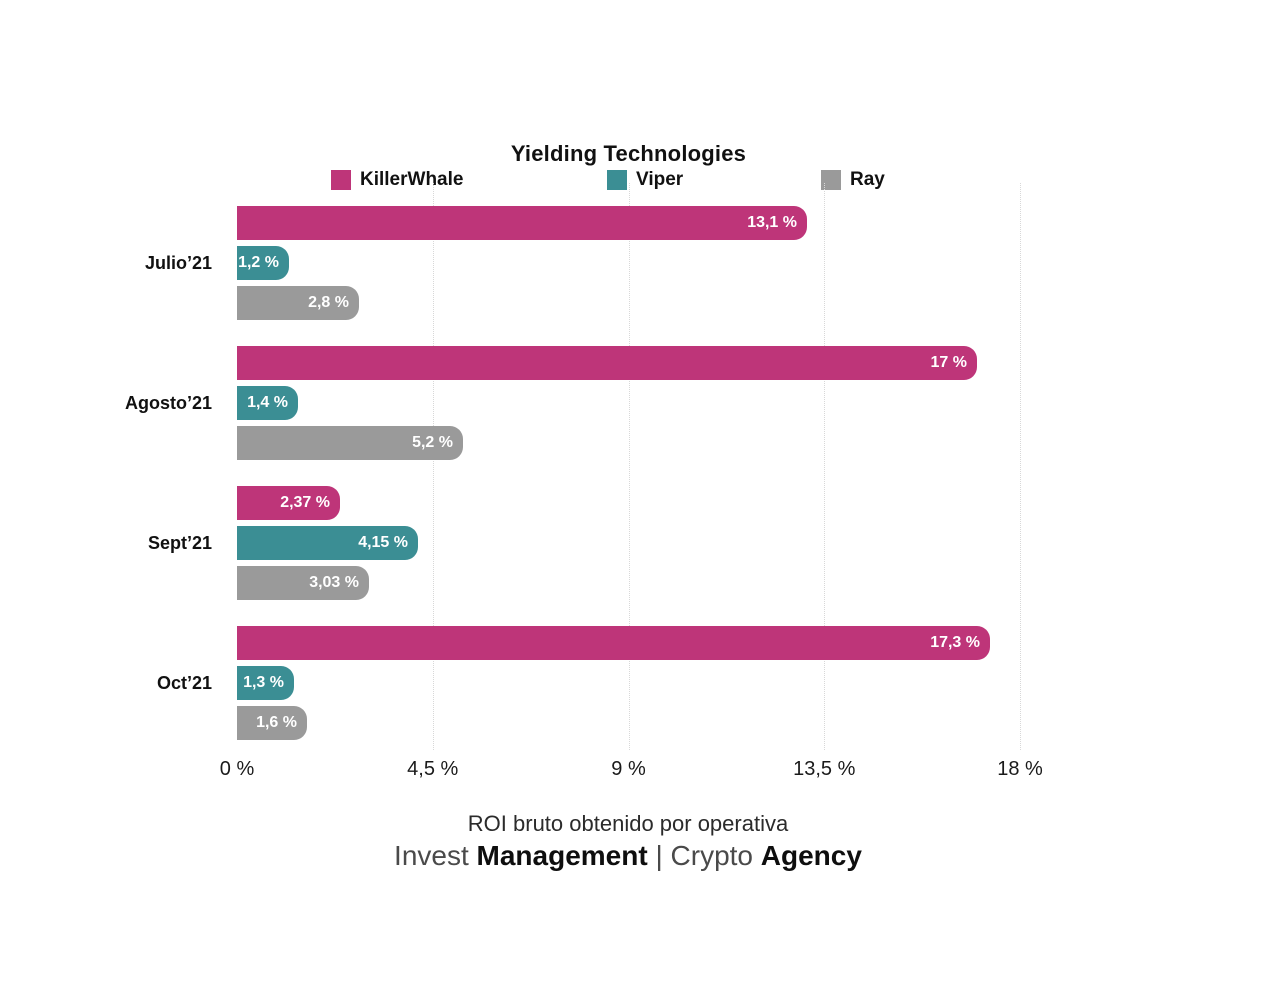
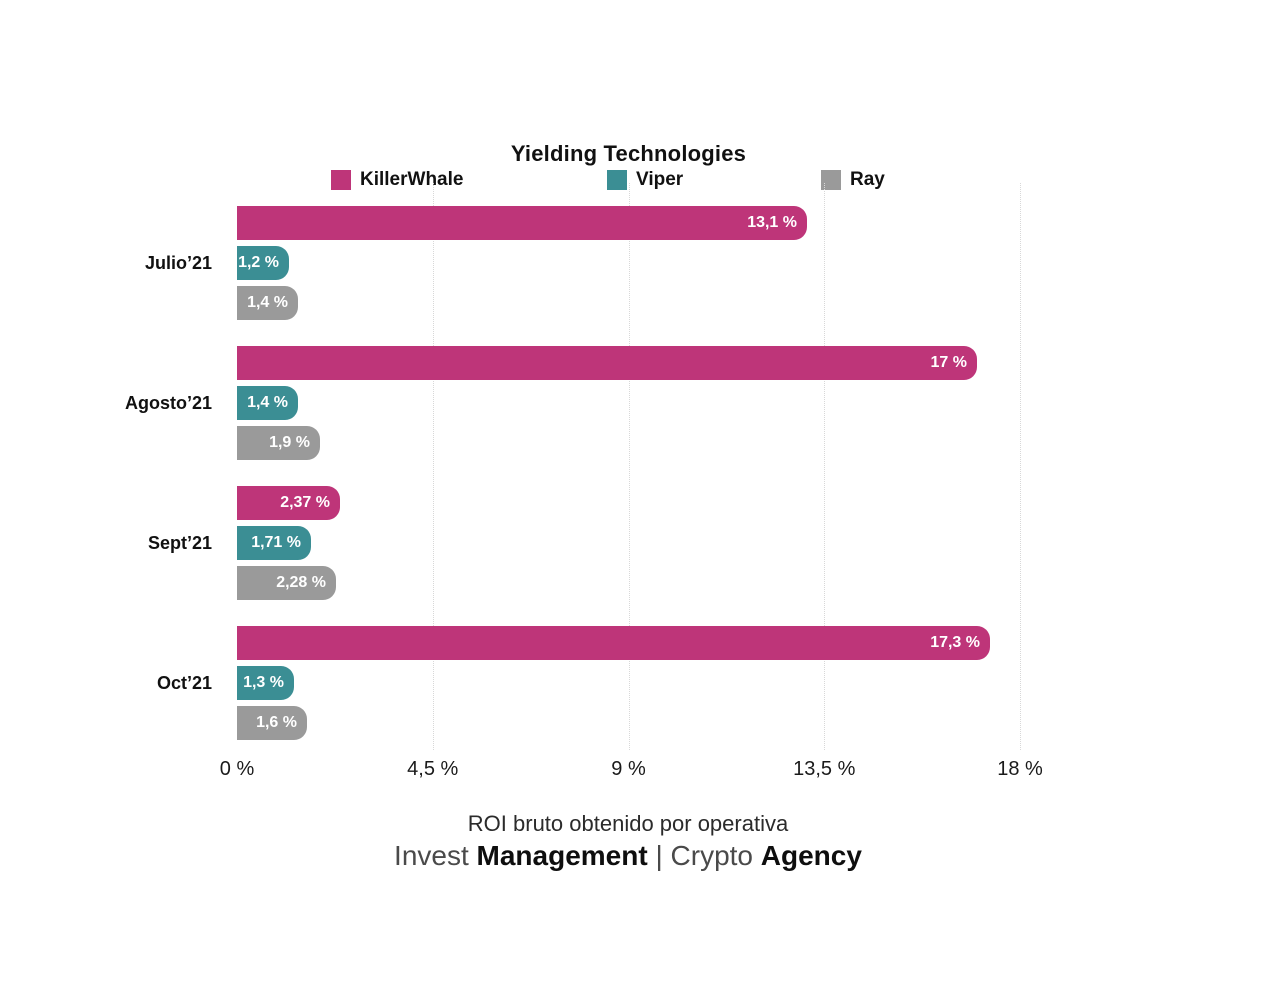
Ray/Julio’21: 2,8 -> 1,4
Ray/Agosto’21: 5,2 -> 1,9
Viper/Sept’21: 4,15 -> 1,71
Ray/Sept’21: 3,03 -> 2,28
